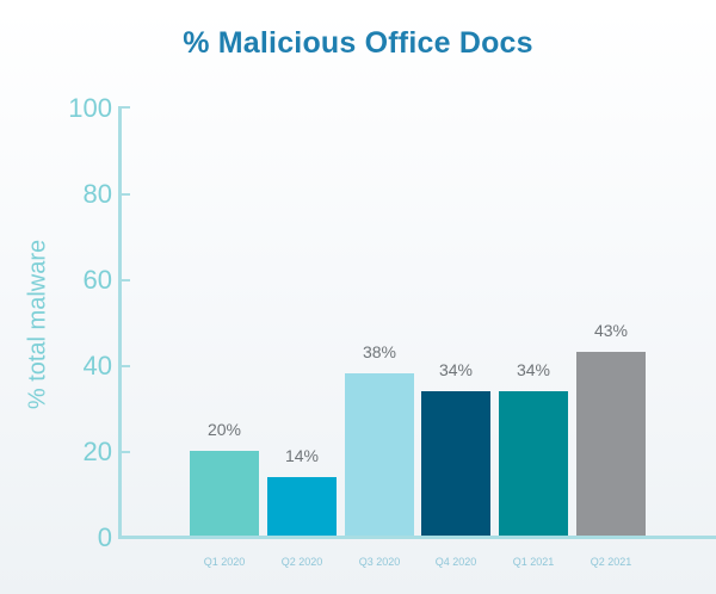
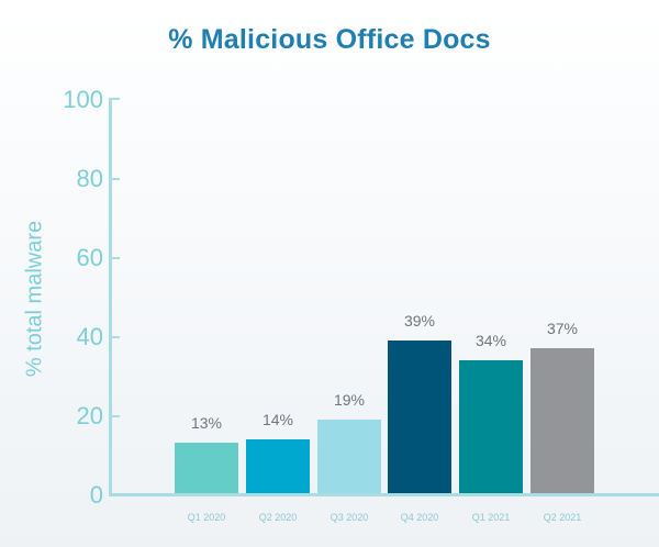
Q1 2020: 20% -> 13%
Q3 2020: 38% -> 19%
Q4 2020: 34% -> 39%
Q2 2021: 43% -> 37%
